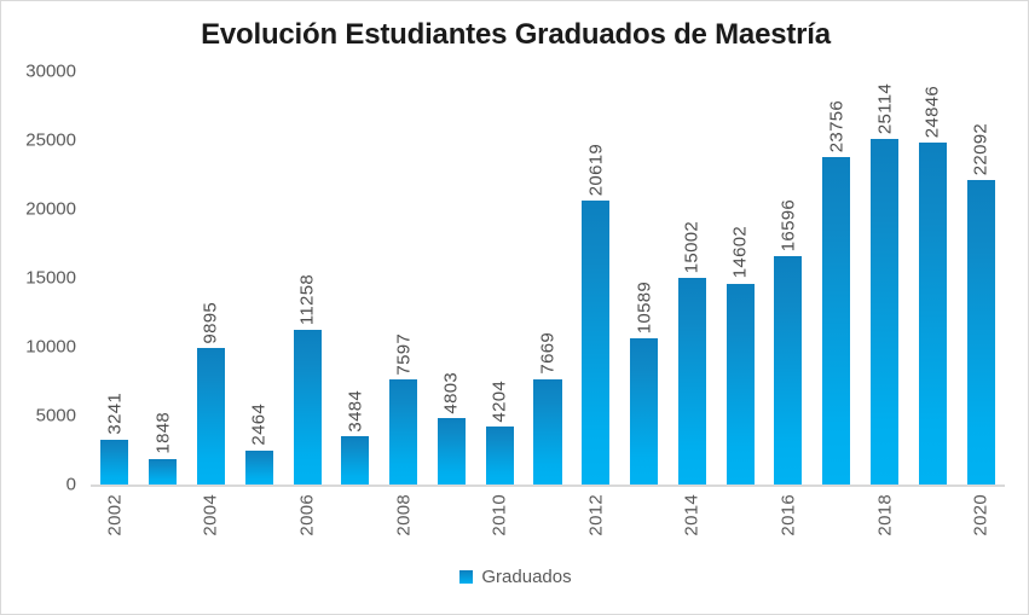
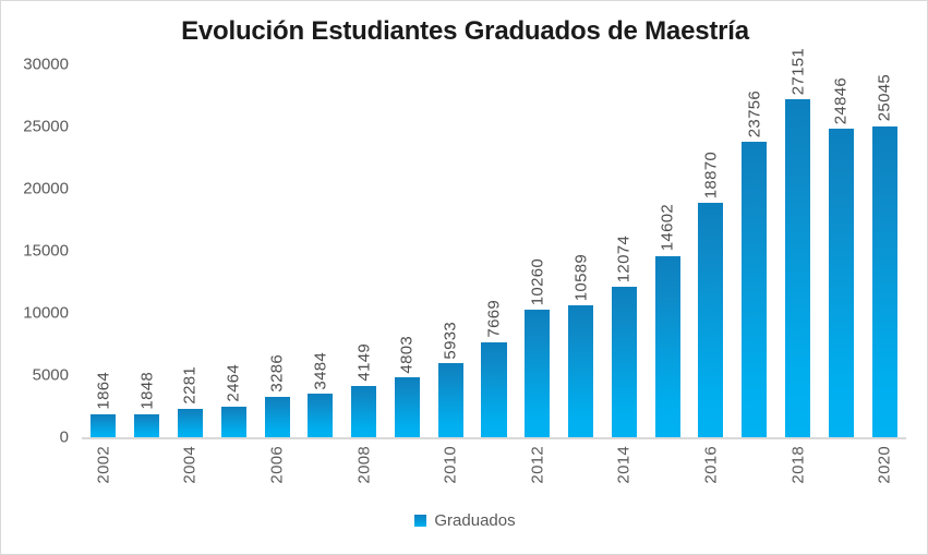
2002: 3241 -> 1864
2004: 9895 -> 2281
2006: 11258 -> 3286
2008: 7597 -> 4149
2010: 4204 -> 5933
2012: 20619 -> 10260
2014: 15002 -> 12074
2016: 16596 -> 18870
2018: 25114 -> 27151
2020: 22092 -> 25045
